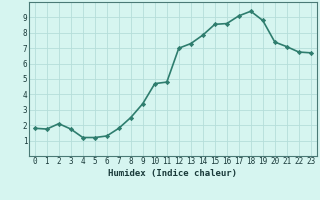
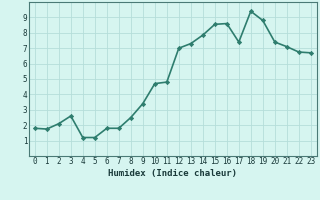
3: 1.8 -> 2.6
6: 1.3 -> 1.8
17: 9.1 -> 7.4
